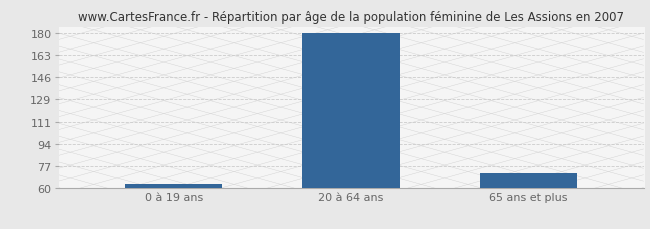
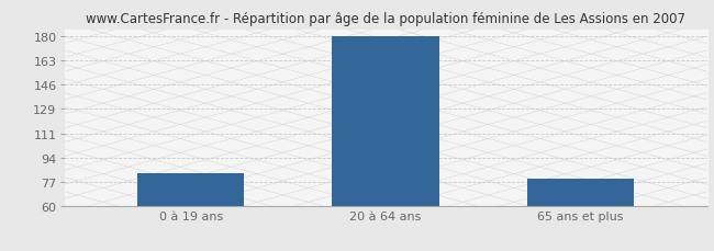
0 à 19 ans: 63 -> 83
65 ans et plus: 71 -> 79
